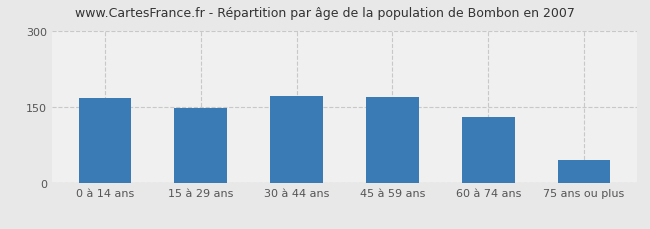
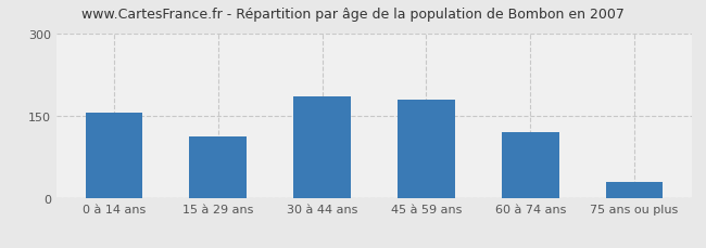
0 à 14 ans: 168 -> 156
15 à 29 ans: 148 -> 112
30 à 44 ans: 171 -> 186
45 à 59 ans: 170 -> 180
60 à 74 ans: 131 -> 120
75 ans ou plus: 45 -> 30
